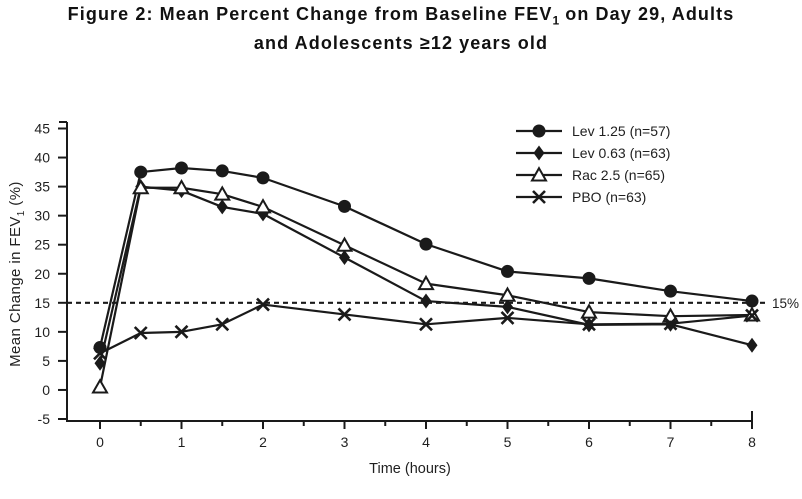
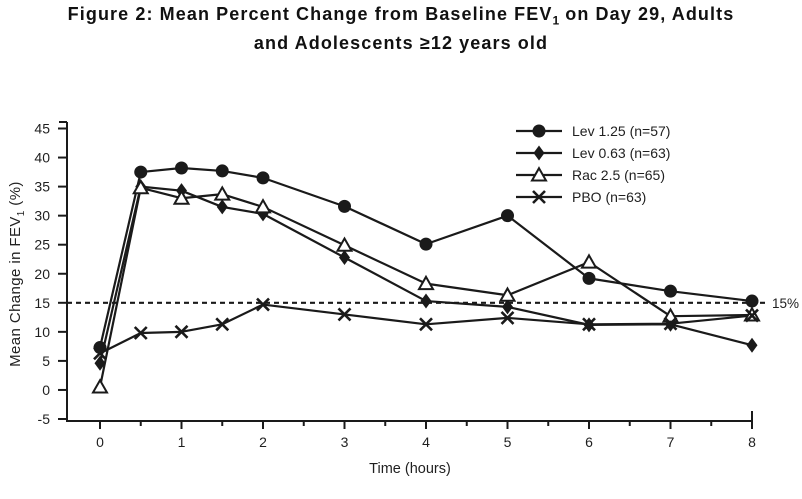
Rac 2.5 (n=65)/1: 35 -> 33
Lev 1.25 (n=57)/5: 20 -> 30
Rac 2.5 (n=65)/6: 13 -> 22
